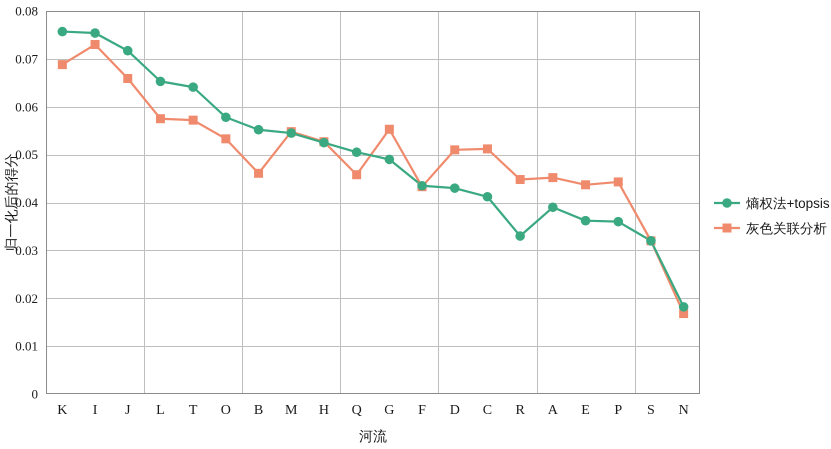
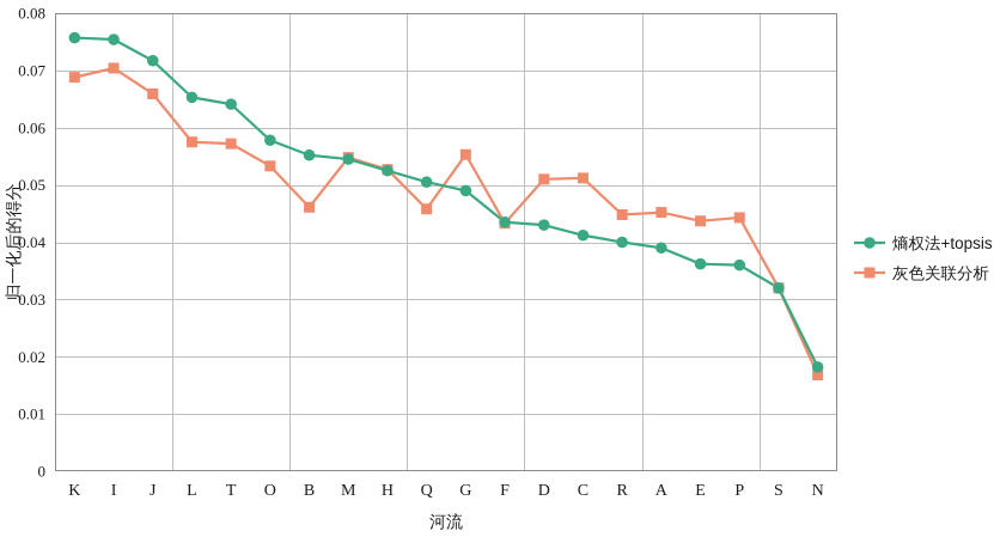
灰色关联分析/I: 0.073 -> 0.070
熵权法+topsis/R: 0.033 -> 0.040
